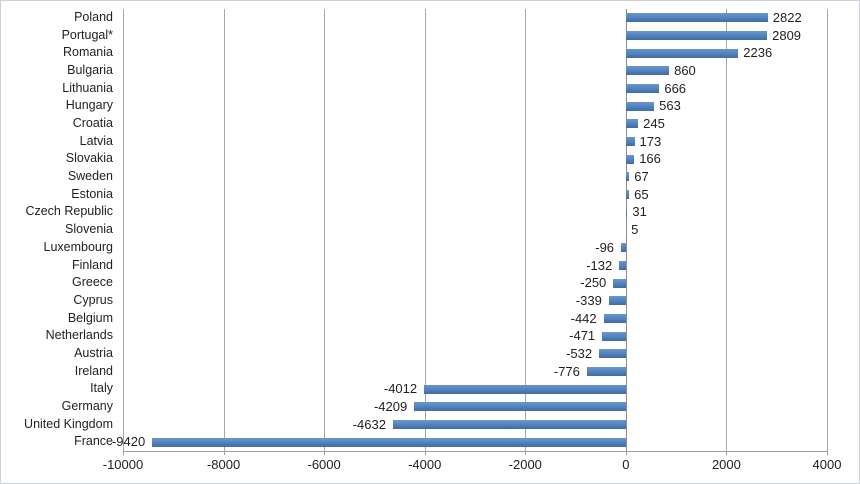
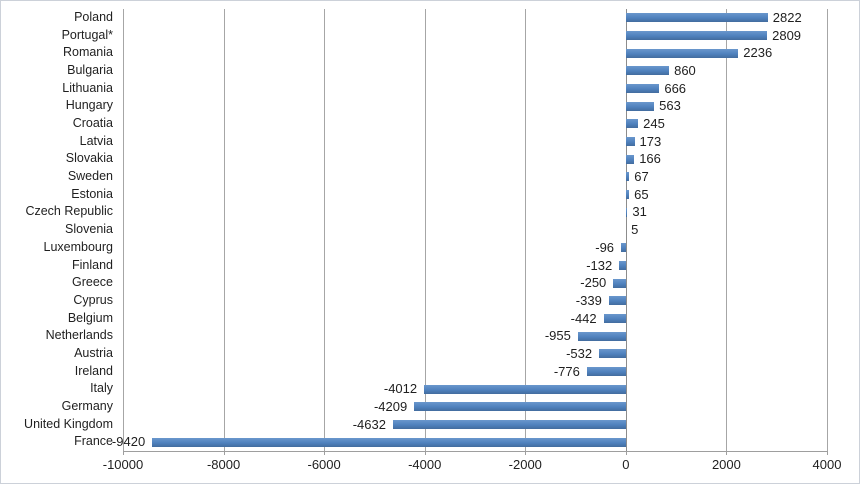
Netherlands: -471 -> -955
